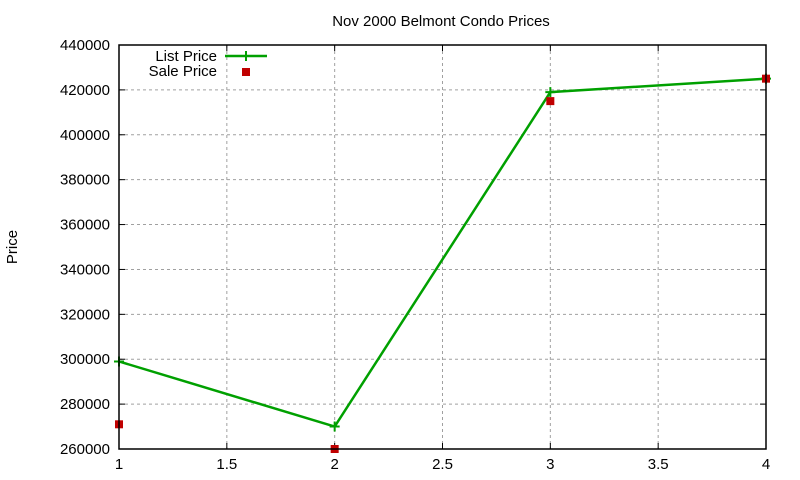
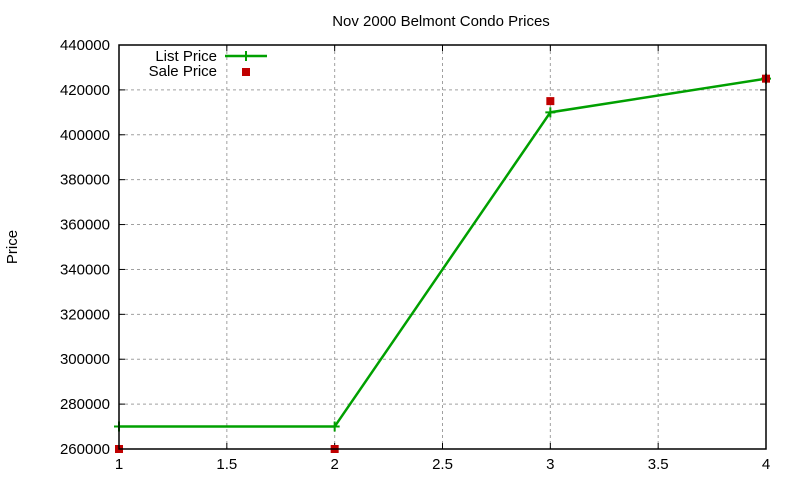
List Price/1: 299000 -> 270000
Sale Price/1: 271000 -> 260000
List Price/3: 419000 -> 410000
